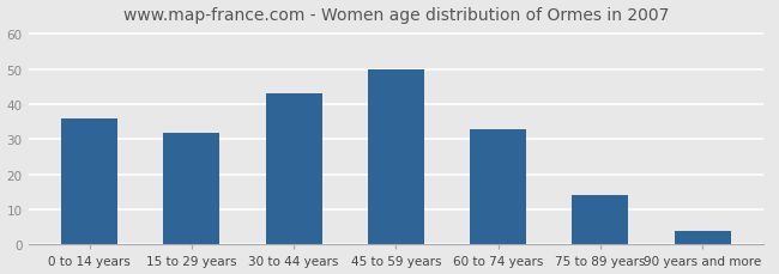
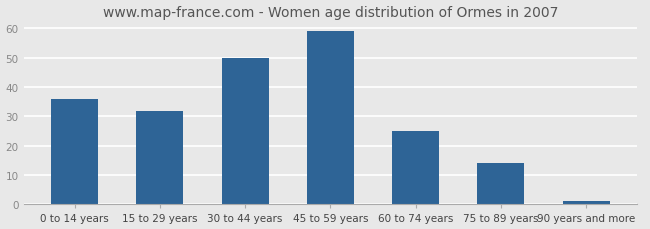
30 to 44 years: 43 -> 50
45 to 59 years: 50 -> 59
60 to 74 years: 33 -> 25
90 years and more: 4 -> 1
